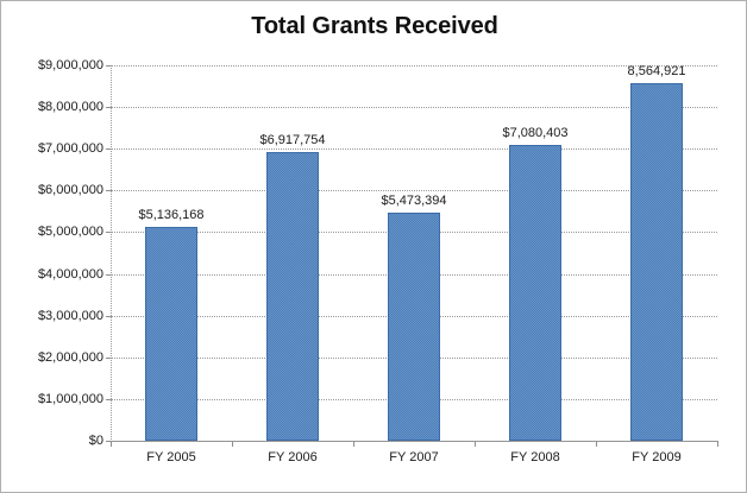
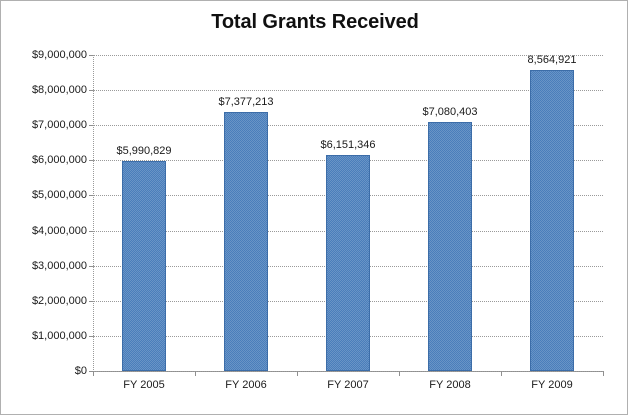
FY 2005: $5,136,168 -> $5,990,829
FY 2006: $6,917,754 -> $7,377,213
FY 2007: $5,473,394 -> $6,151,346
